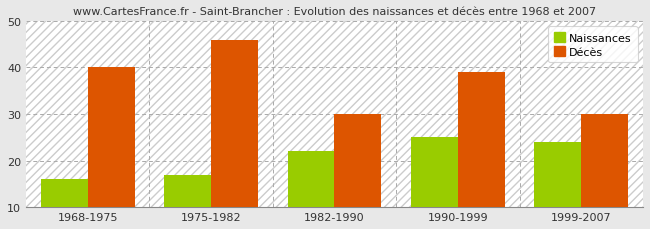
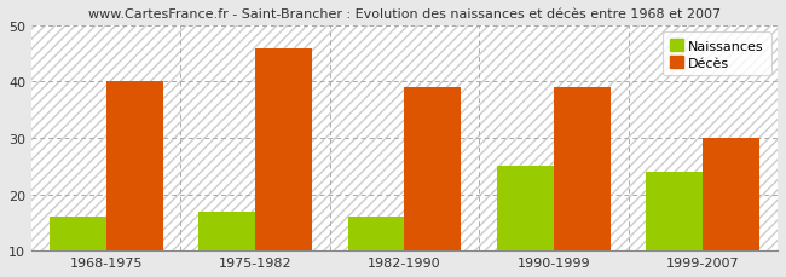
Naissances/1982-1990: 22 -> 16
Décès/1982-1990: 30 -> 39
